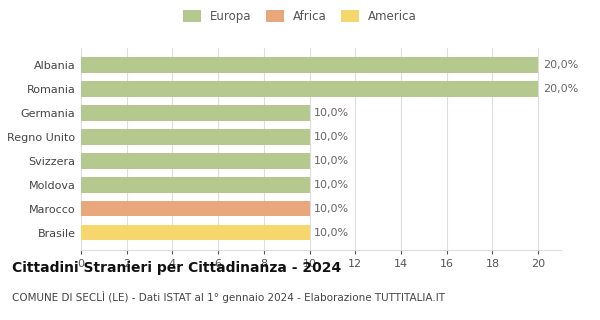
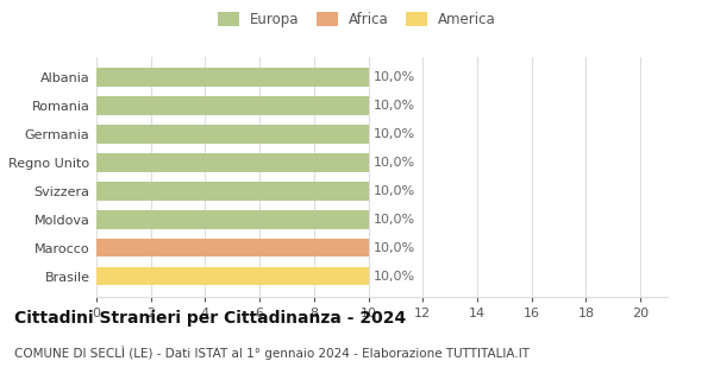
Albania: 20,0% -> 10,0%
Romania: 20,0% -> 10,0%
